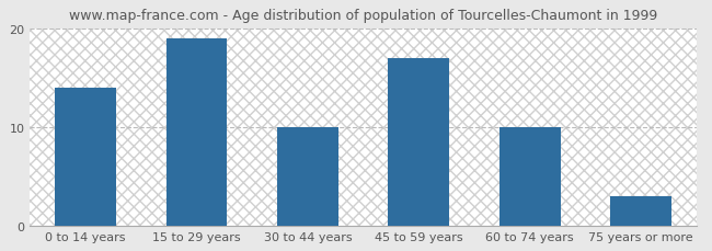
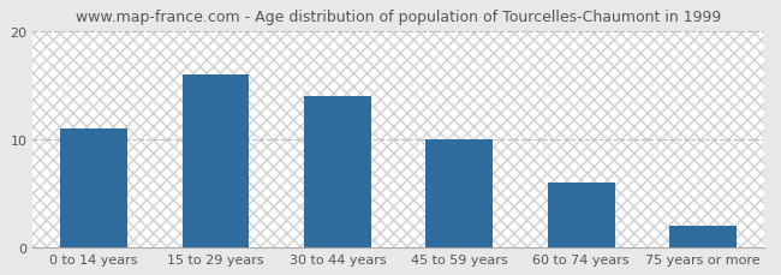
0 to 14 years: 14 -> 11
15 to 29 years: 19 -> 16
30 to 44 years: 10 -> 14
45 to 59 years: 17 -> 10
60 to 74 years: 10 -> 6
75 years or more: 3 -> 2
